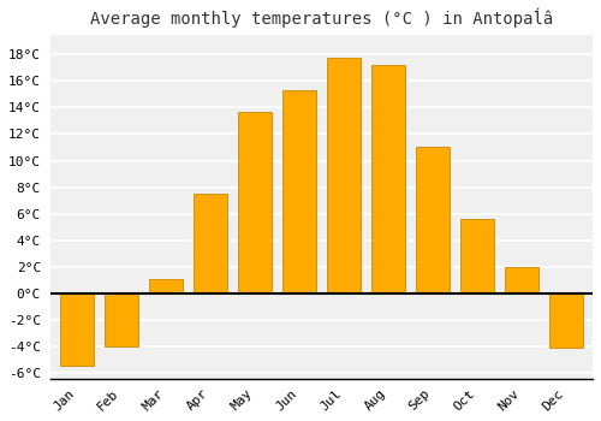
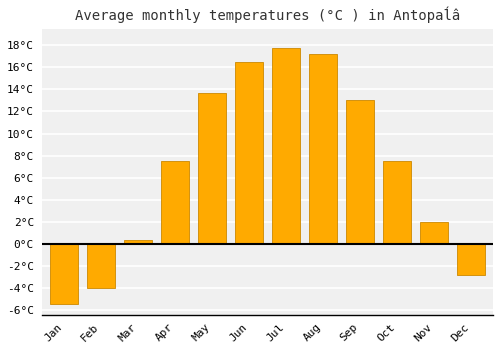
Mar: 1.1°C -> 0.3°C
Jun: 15.3°C -> 16.5°C
Sep: 11.0°C -> 13.0°C
Oct: 5.6°C -> 7.5°C
Dec: -4.1°C -> -2.8°C
